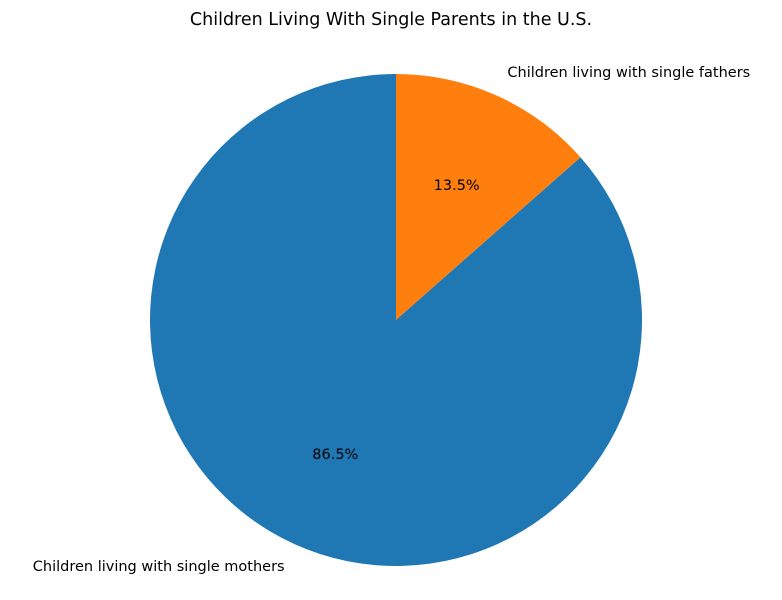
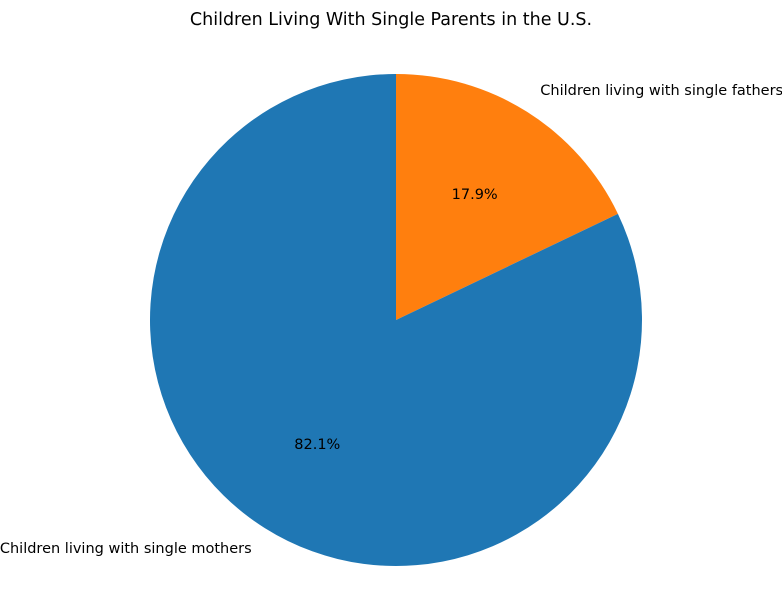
Children living with single fathers: 13.5% -> 17.9%
Children living with single mothers: 86.5% -> 82.1%
